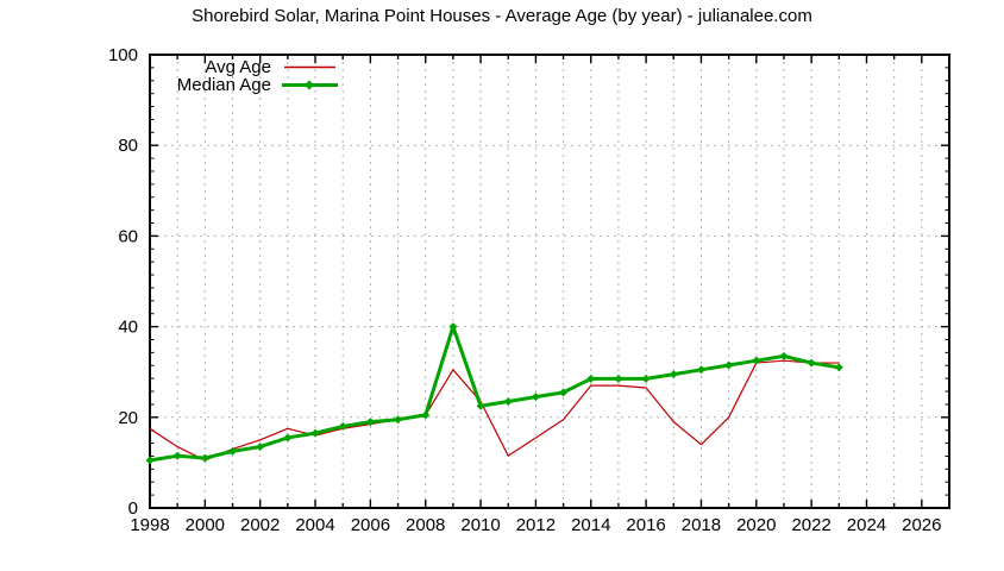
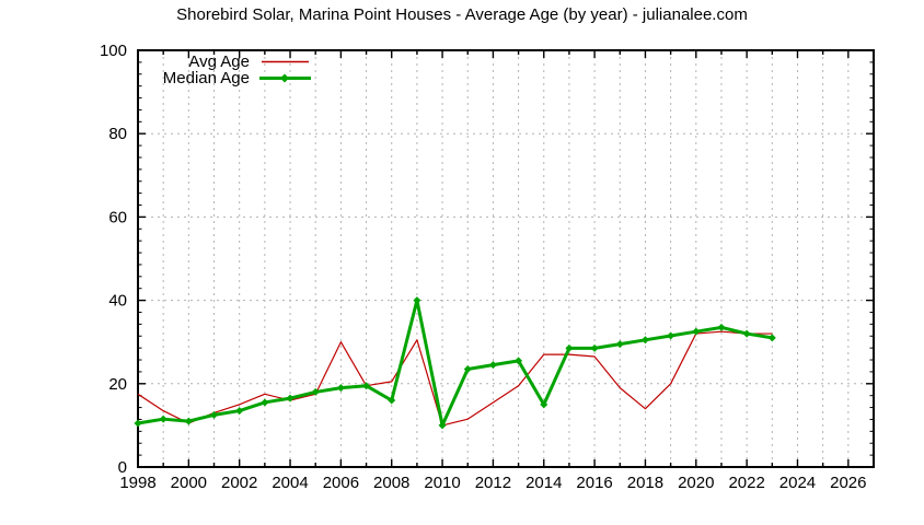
Avg Age/2006: 18 -> 30
Median Age/2008: 20 -> 16
Avg Age/2010: 24 -> 10
Median Age/2010: 22 -> 10
Median Age/2014: 28 -> 15
